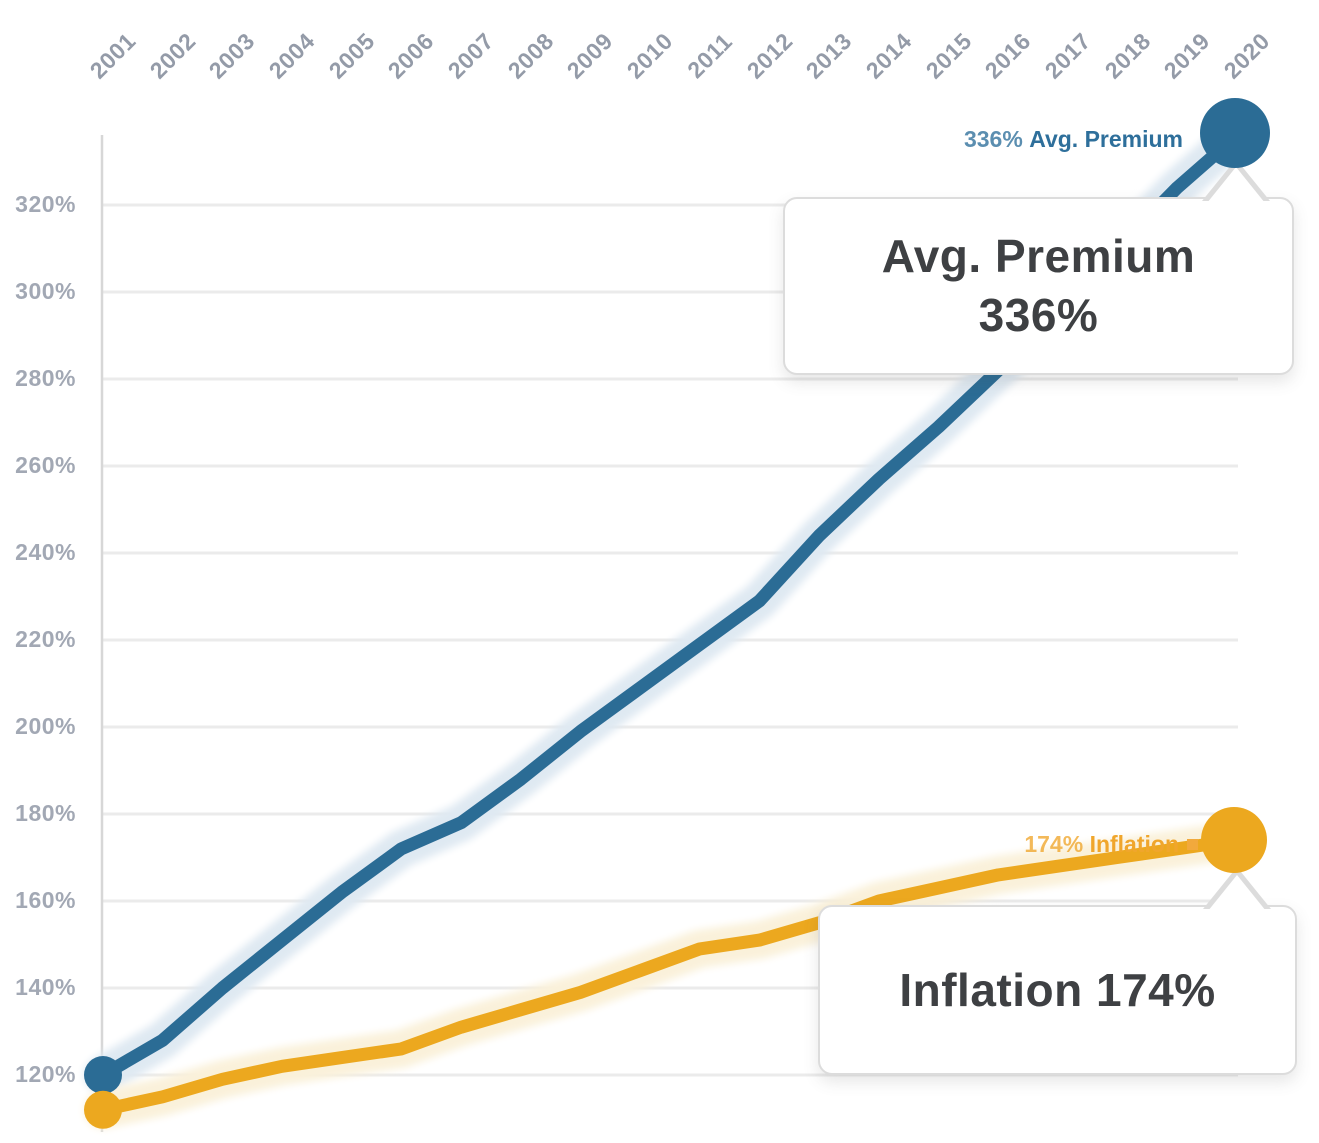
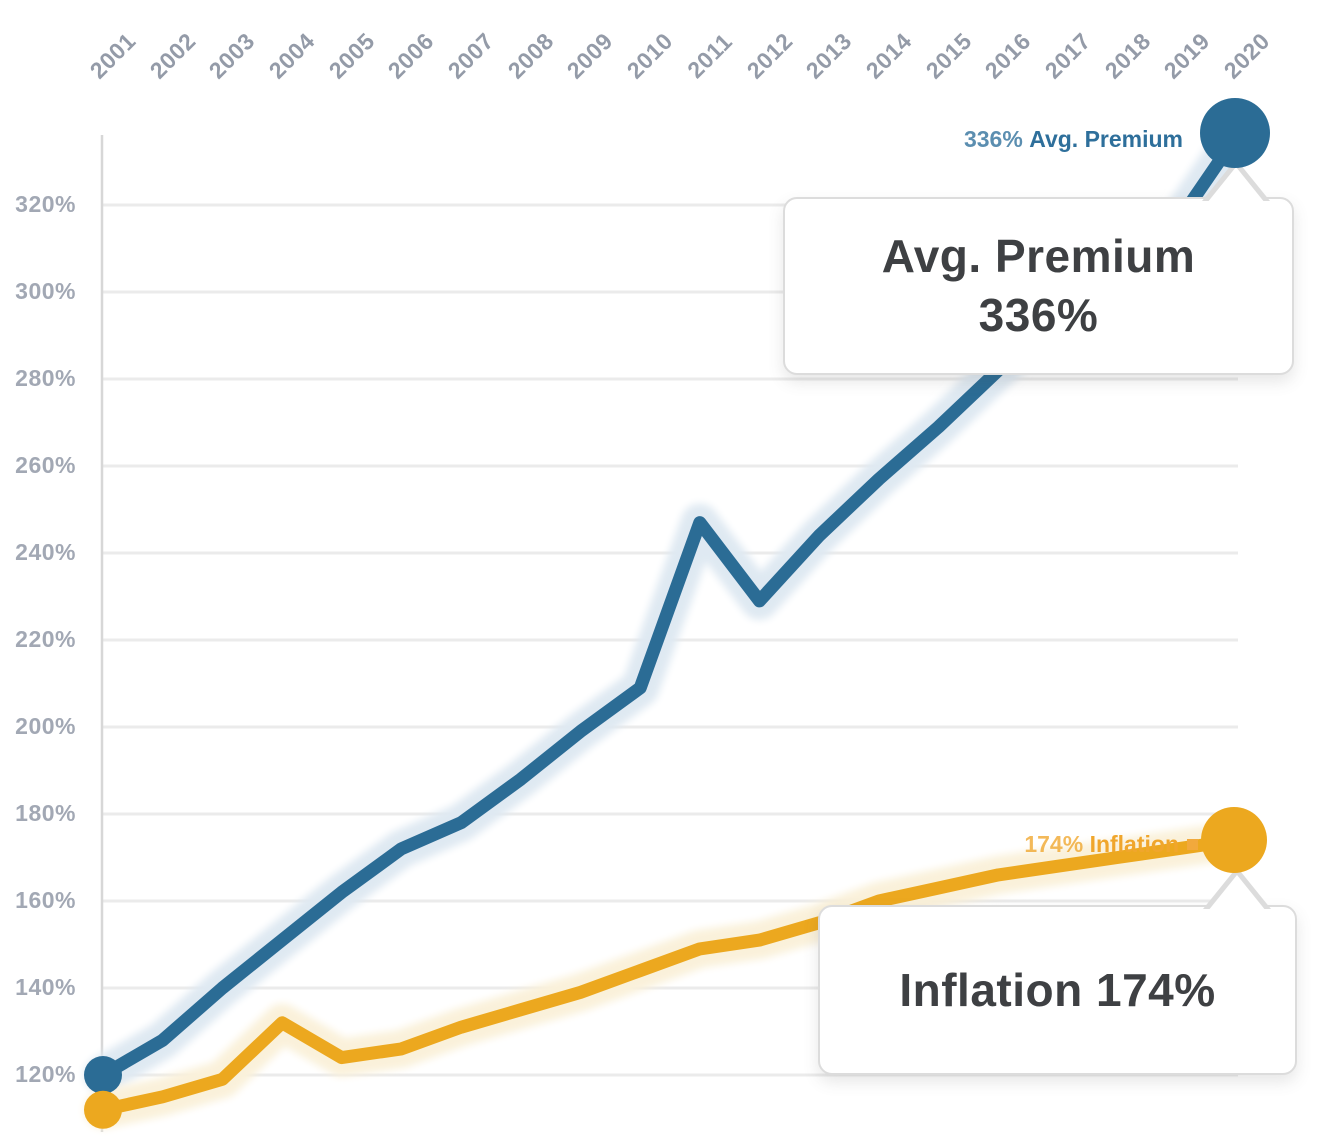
Inflation/2004: 122% -> 132%
Avg. Premium/2011: 219% -> 247%
Avg. Premium/2019: 324% -> 316%
